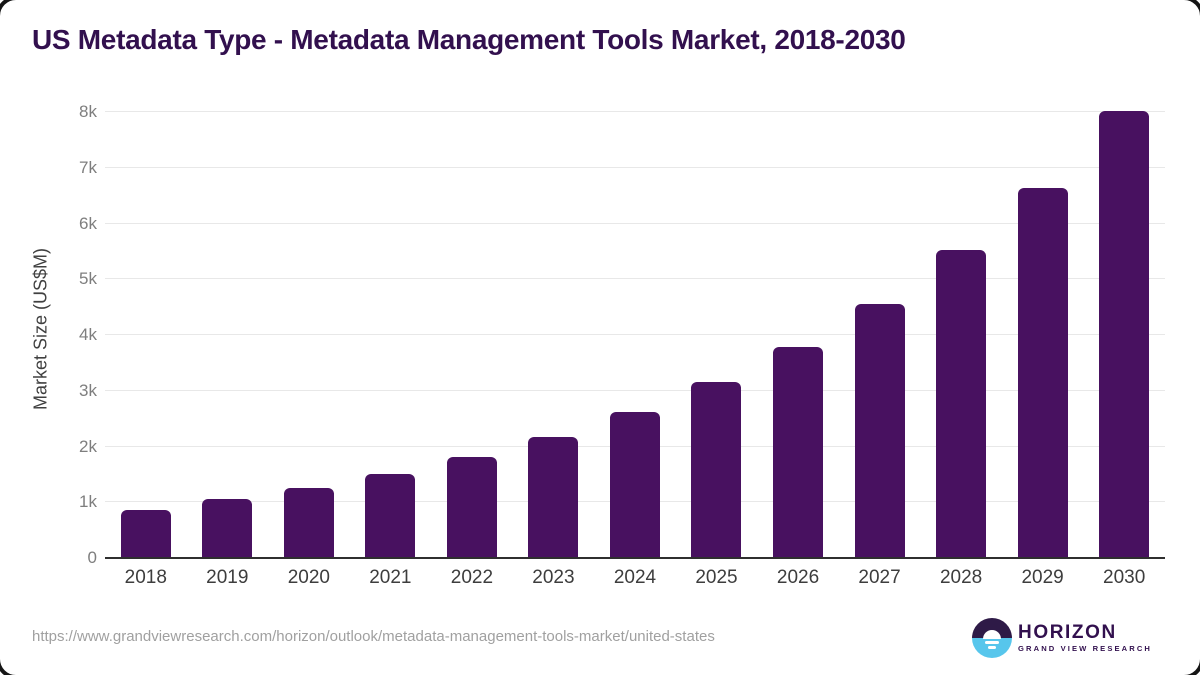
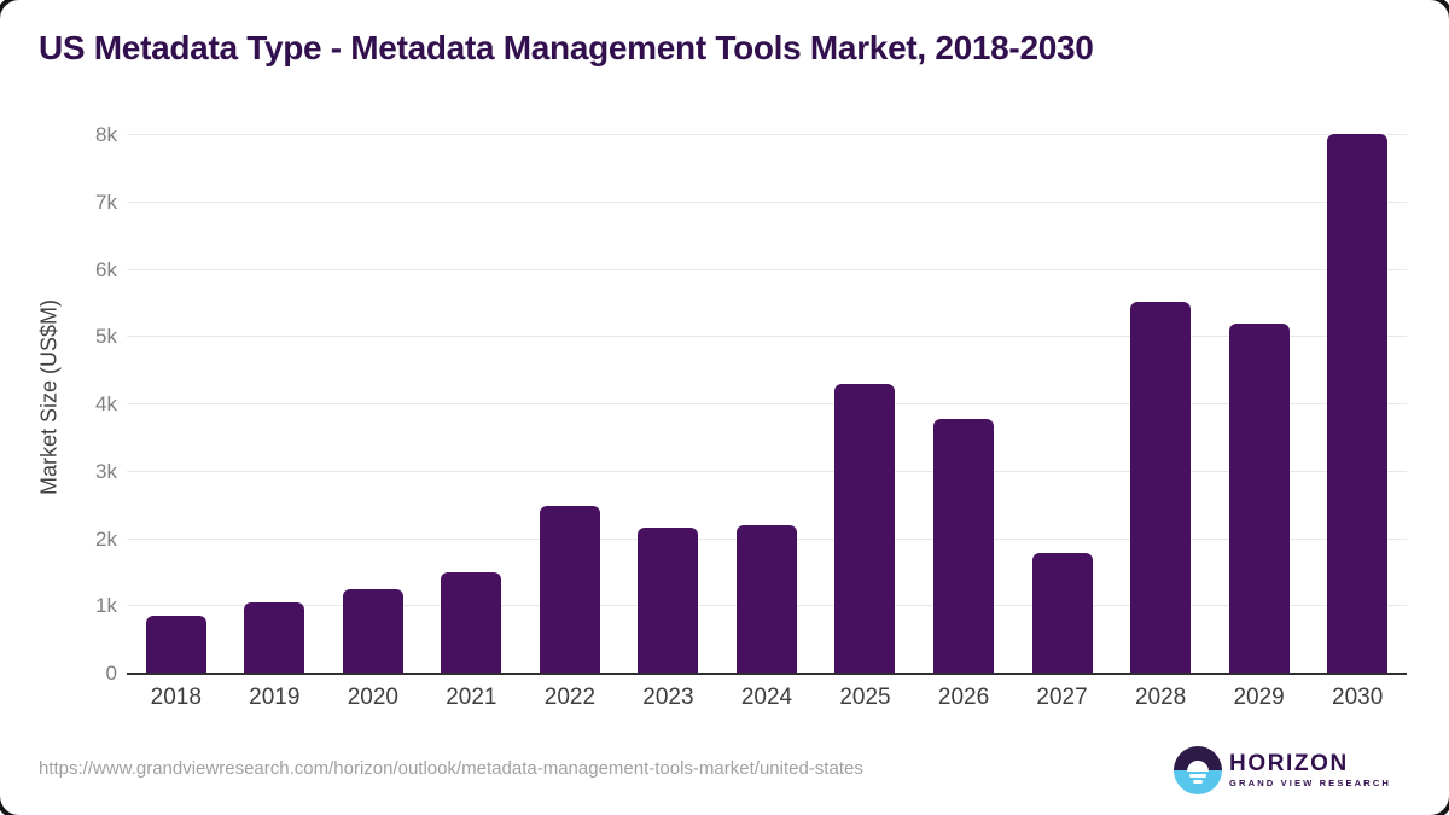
2022: 1.8k -> 2.5k
2024: 2.6k -> 2.2k
2025: 3.2k -> 4.3k
2027: 4.6k -> 1.8k
2029: 6.6k -> 5.2k
